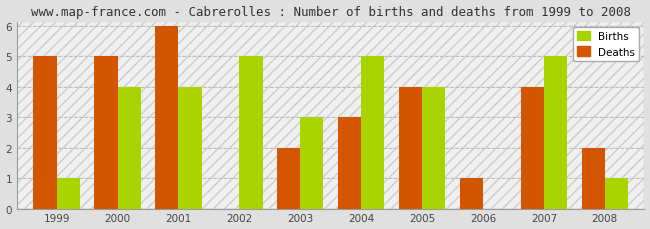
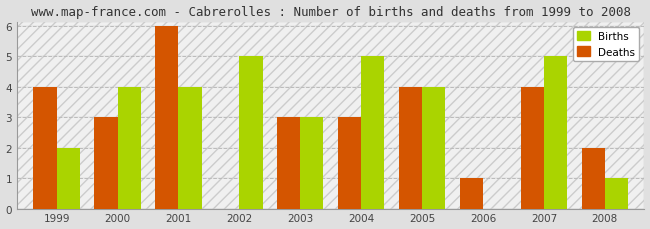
Deaths/1999: 5 -> 4
Births/1999: 1 -> 2
Deaths/2000: 5 -> 3
Deaths/2003: 2 -> 3
